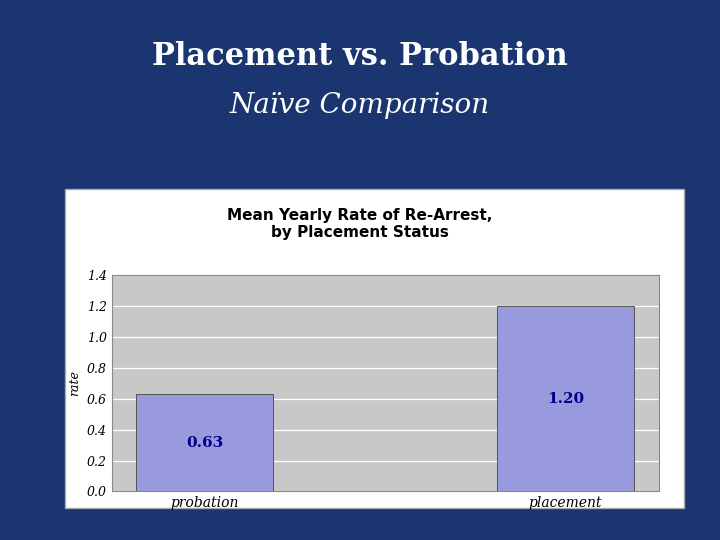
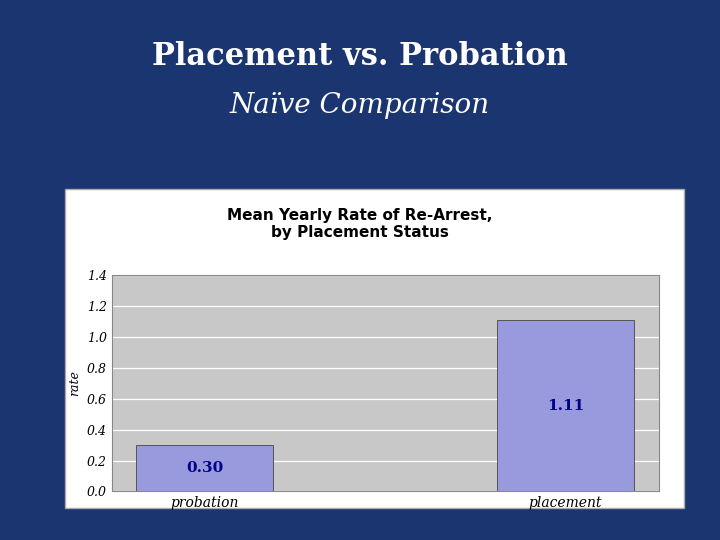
probation: 0.63 -> 0.30
placement: 1.20 -> 1.11
